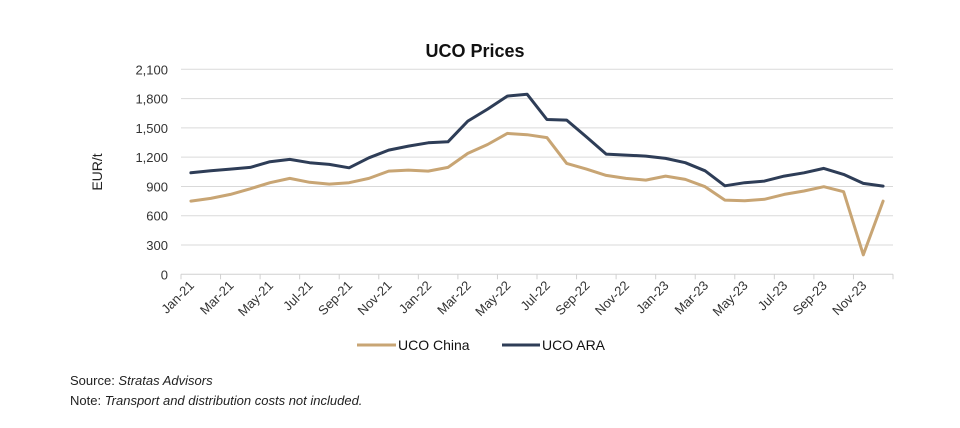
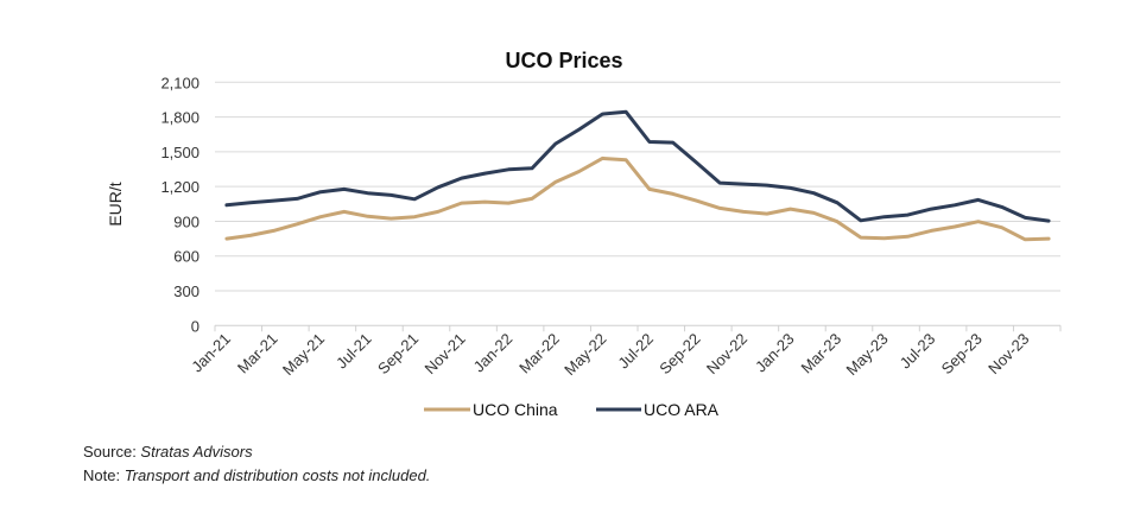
UCO China/Jul-22: 1400 -> 1200
UCO China/Nov-23: 200 -> 700
